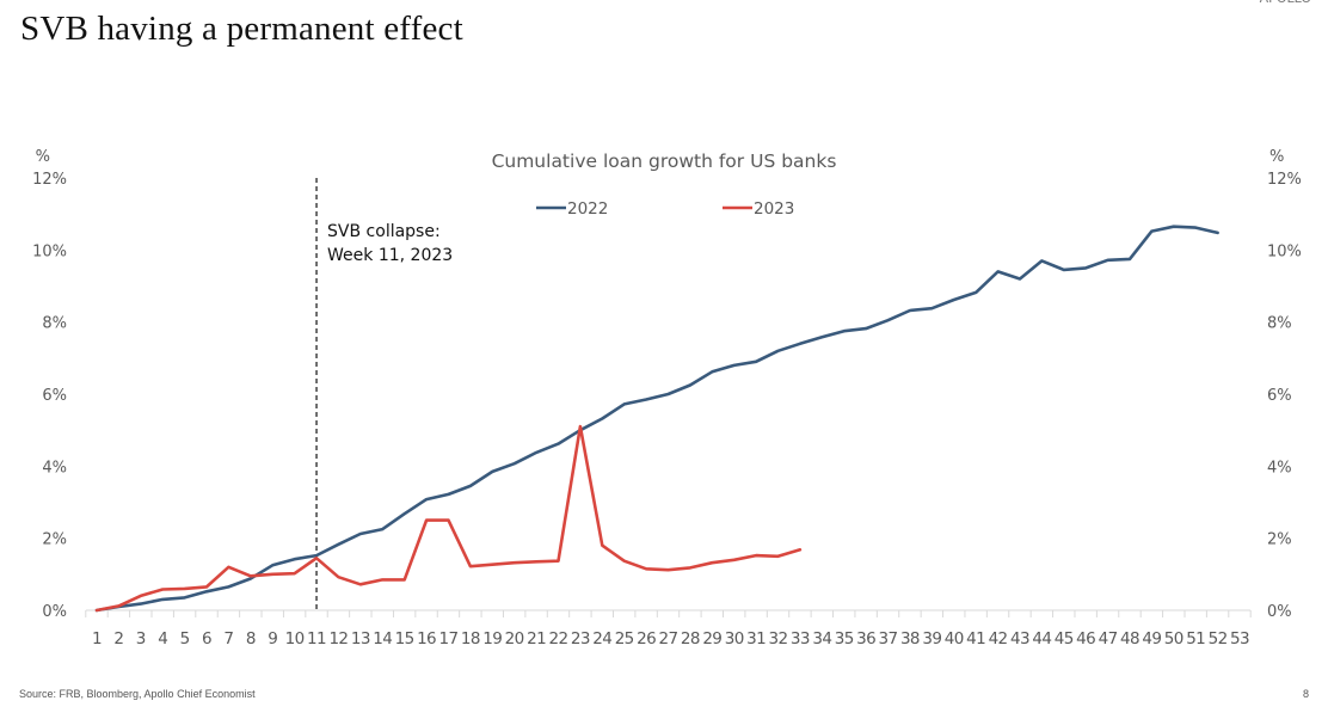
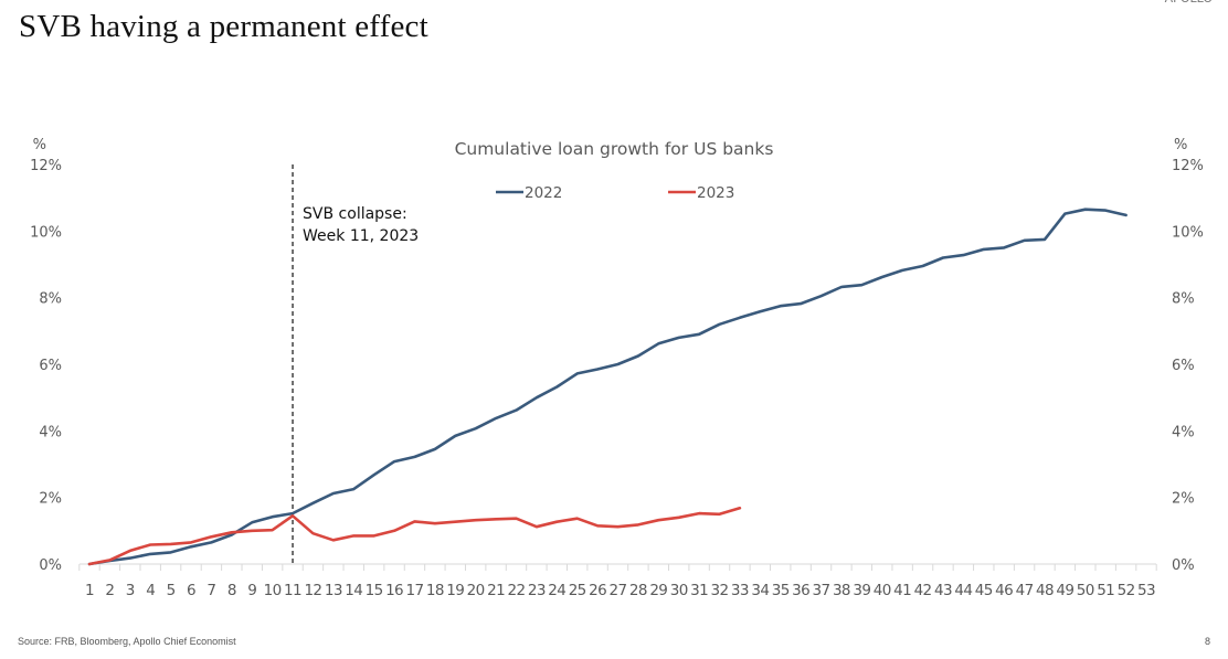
2023/7: 1.2% -> 0.8%
2023/16: 2.5% -> 1.0%
2023/17: 2.5% -> 1.3%
2023/23: 5.1% -> 1.1%
2023/24: 1.8% -> 1.3%
2022/42: 9.4% -> 8.9%
2022/44: 9.7% -> 9.3%
